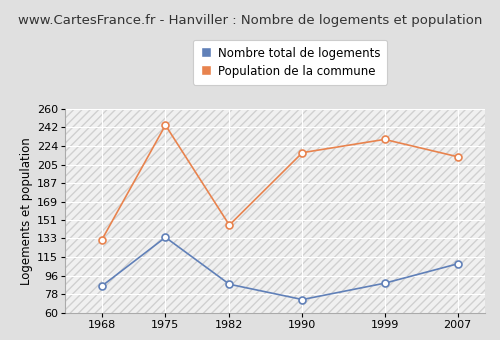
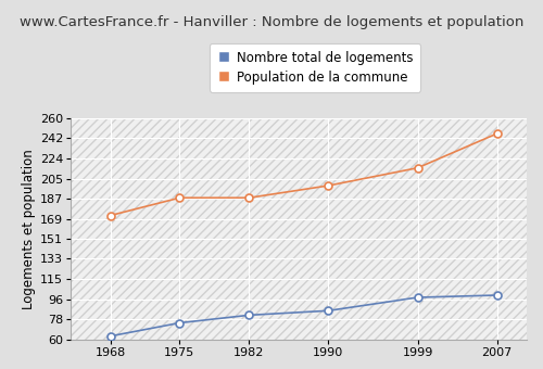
Nombre total de logements/1968: 86 -> 63
Population de la commune/1968: 131 -> 172
Nombre total de logements/1975: 134 -> 75
Population de la commune/1975: 244 -> 188
Nombre total de logements/1982: 88 -> 82
Population de la commune/1982: 146 -> 188
Nombre total de logements/1990: 73 -> 86
Population de la commune/1990: 217 -> 199
Nombre total de logements/1999: 89 -> 98
Population de la commune/1999: 230 -> 215
Nombre total de logements/2007: 108 -> 100
Population de la commune/2007: 213 -> 246
